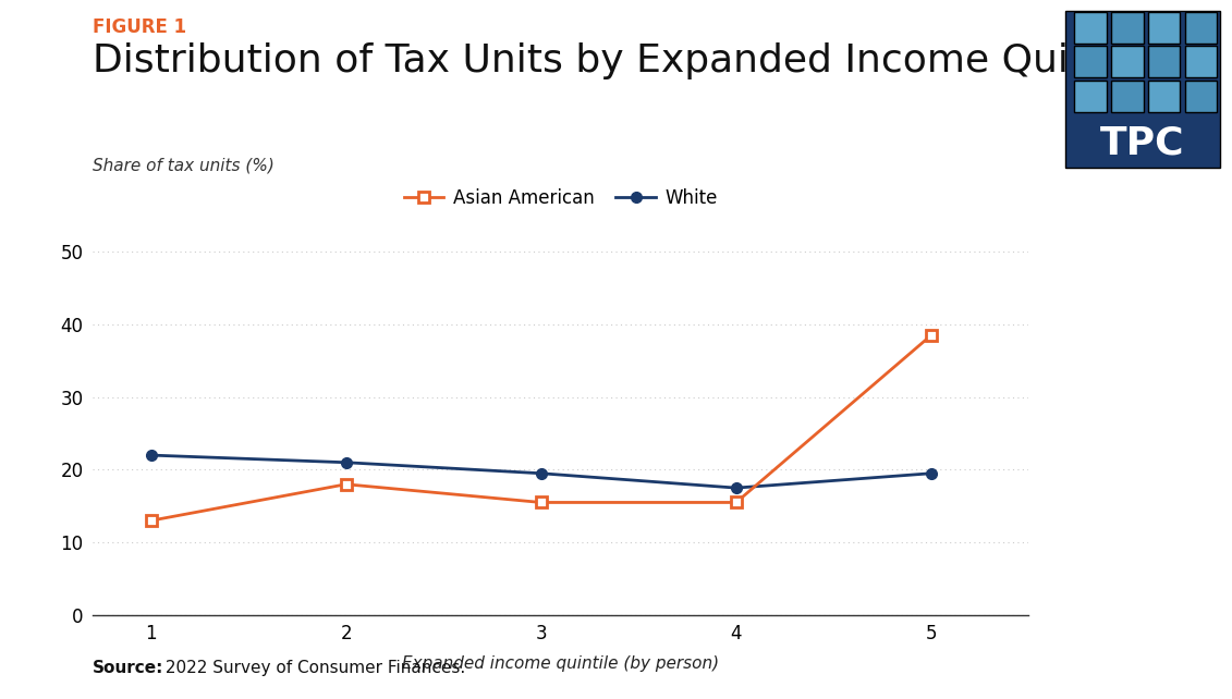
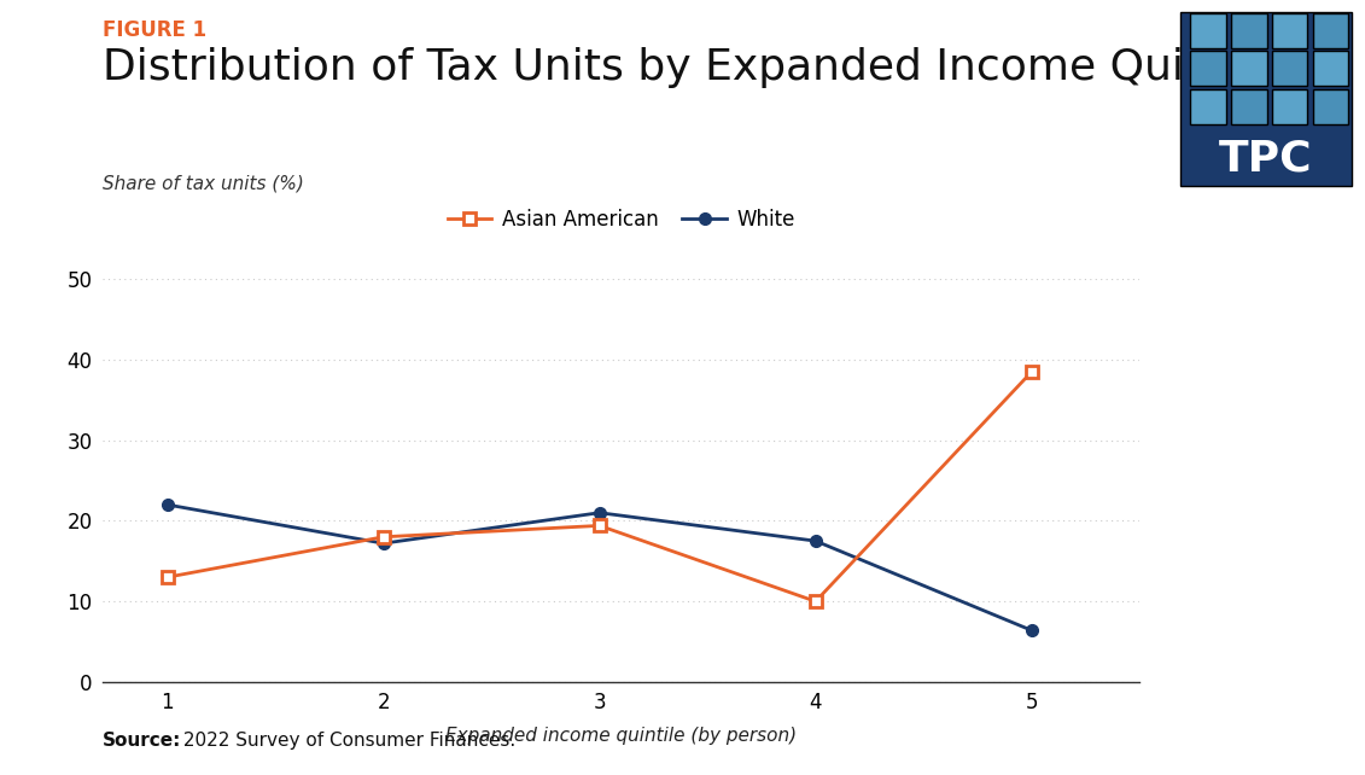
White/2: 21.0 -> 17.2
Asian American/3: 15.5 -> 19.4
White/3: 19.5 -> 21.0
Asian American/4: 15.5 -> 10.0
White/5: 19.5 -> 6.4
